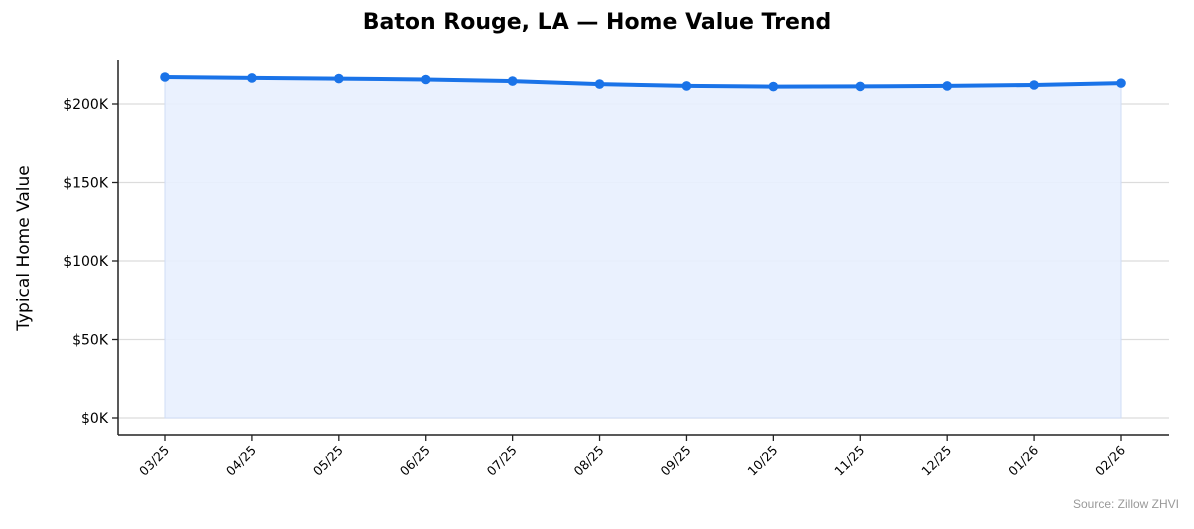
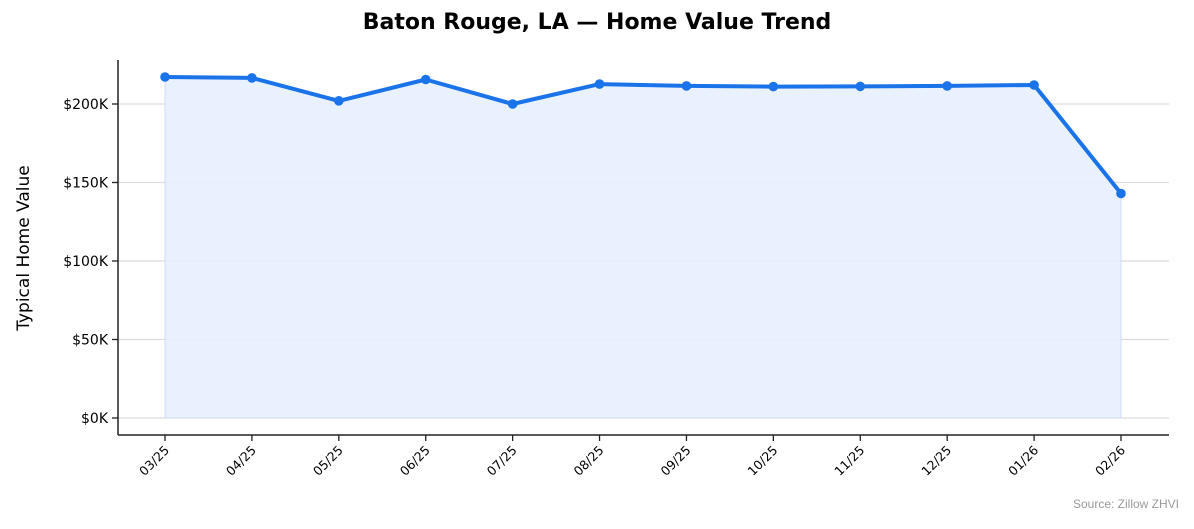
05/25: $216K -> $202K
07/25: $215K -> $200K
02/26: $213K -> $143K
